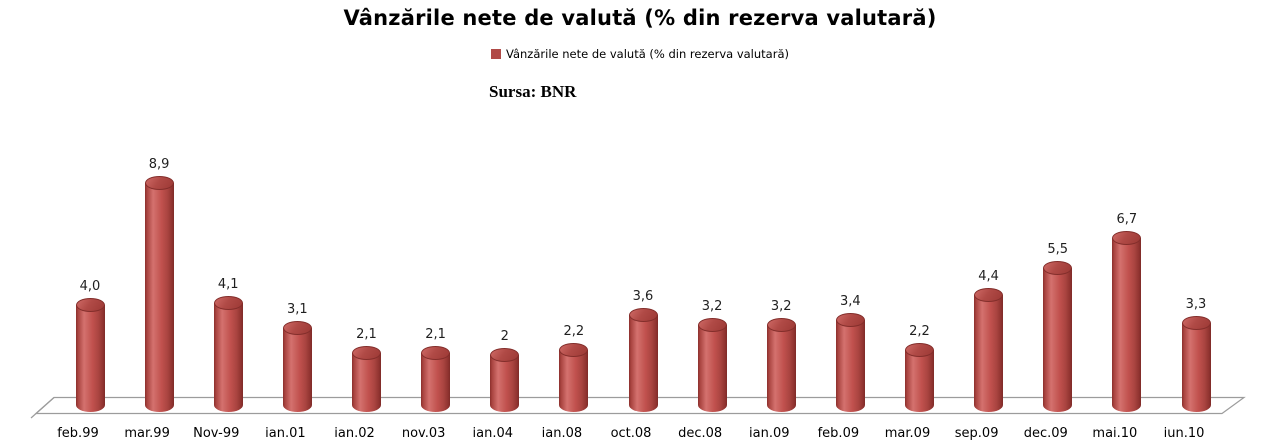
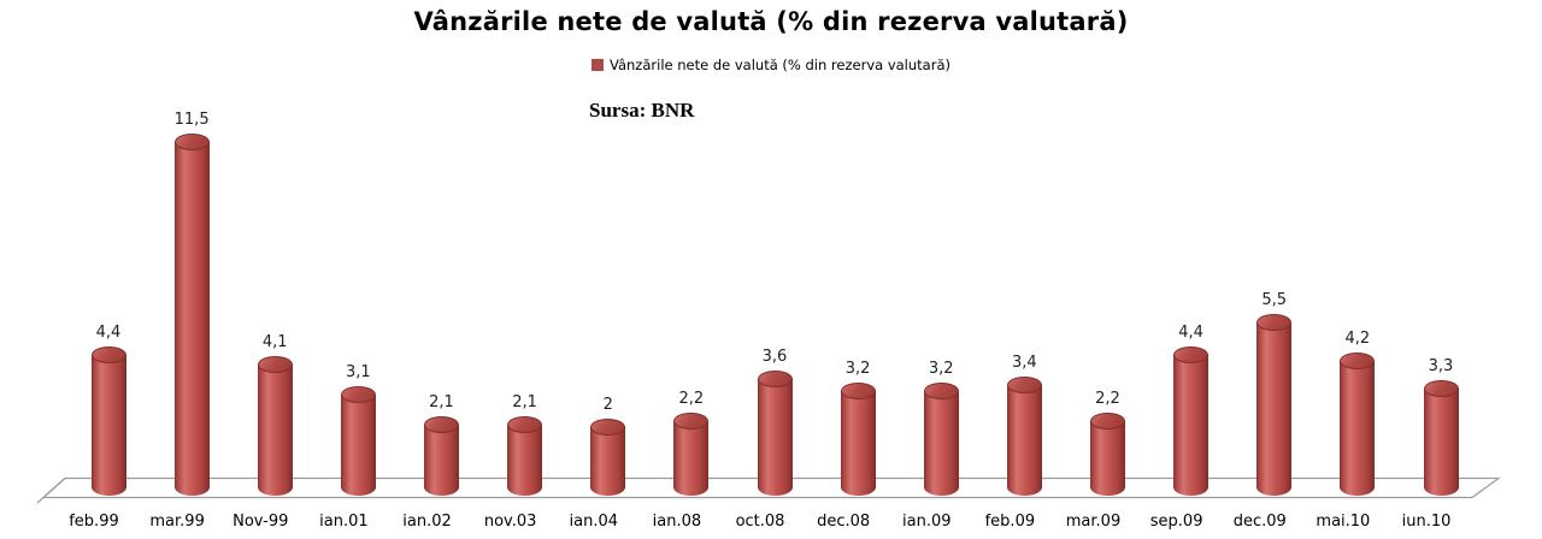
feb.99: 4,0 -> 4,4
mar.99: 8,9 -> 11,5
mai.10: 6,7 -> 4,2
